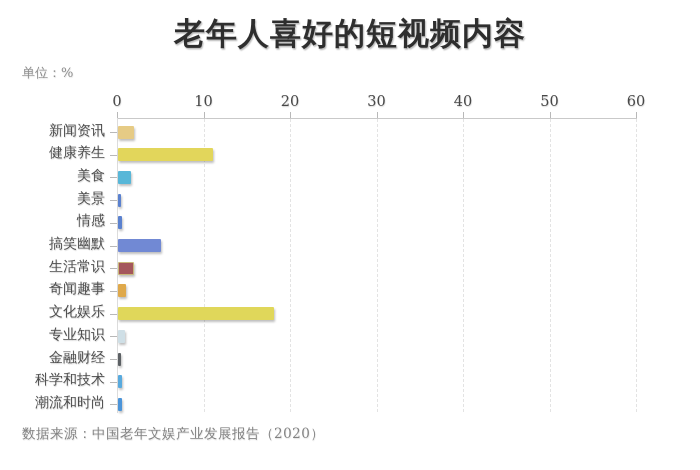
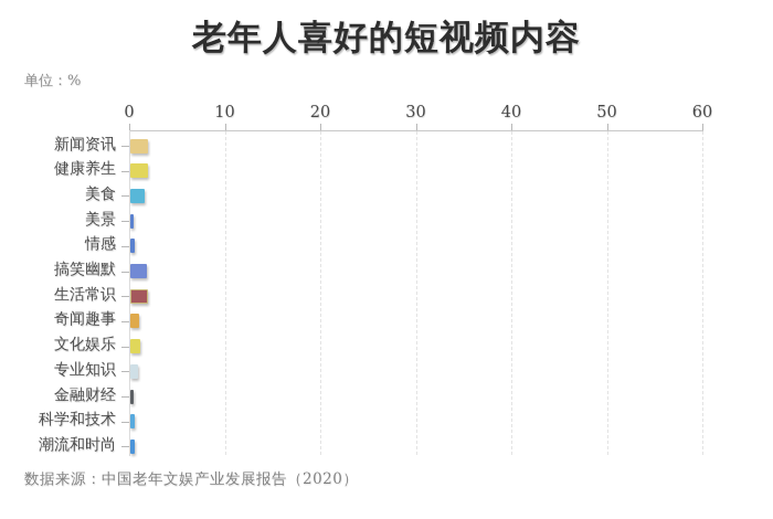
健康养生: 11 -> 2
搞笑幽默: 5 -> 2
文化娱乐: 18 -> 1
